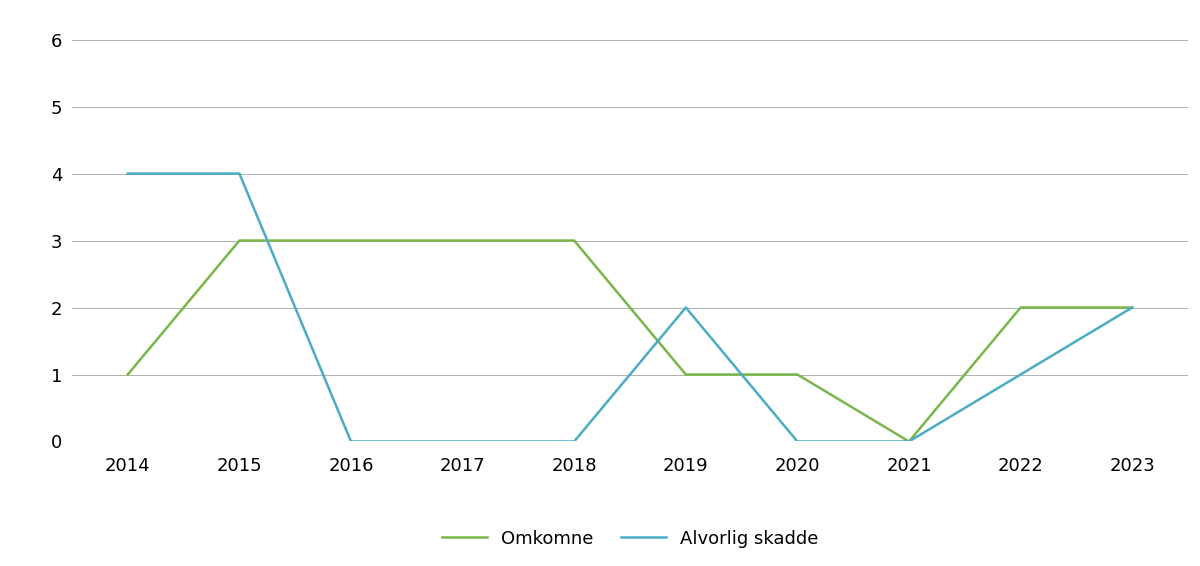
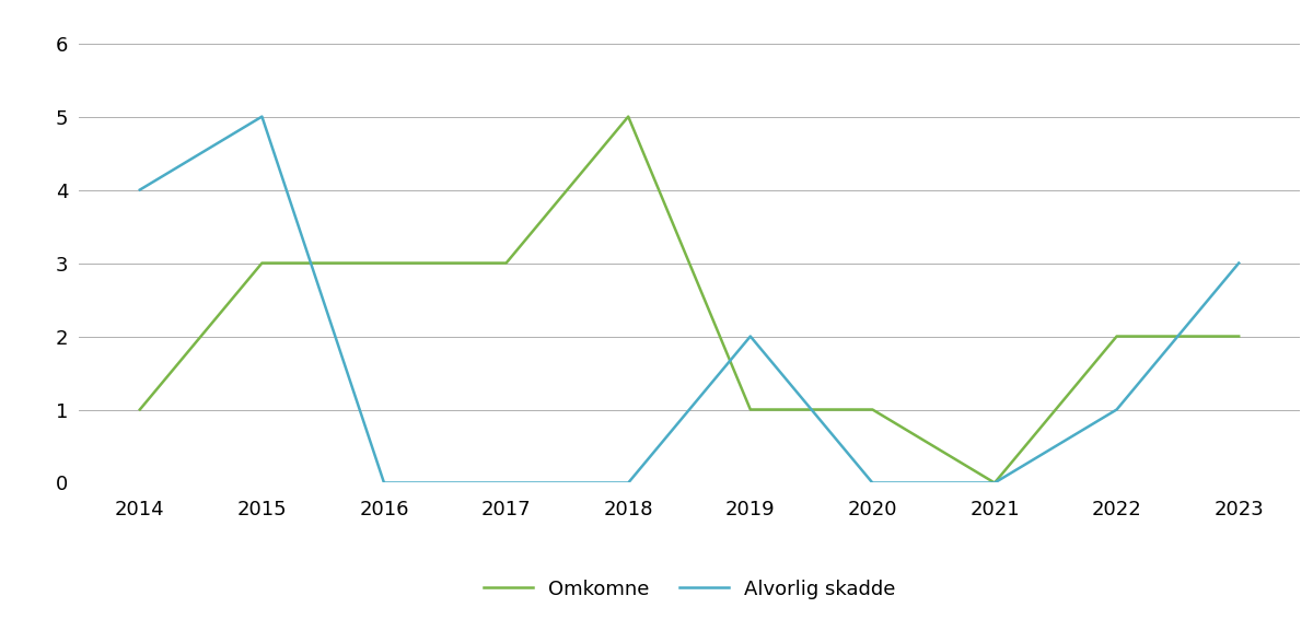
Alvorlig skadde/2015: 4 -> 5
Omkomne/2018: 3 -> 5
Alvorlig skadde/2023: 2 -> 3
